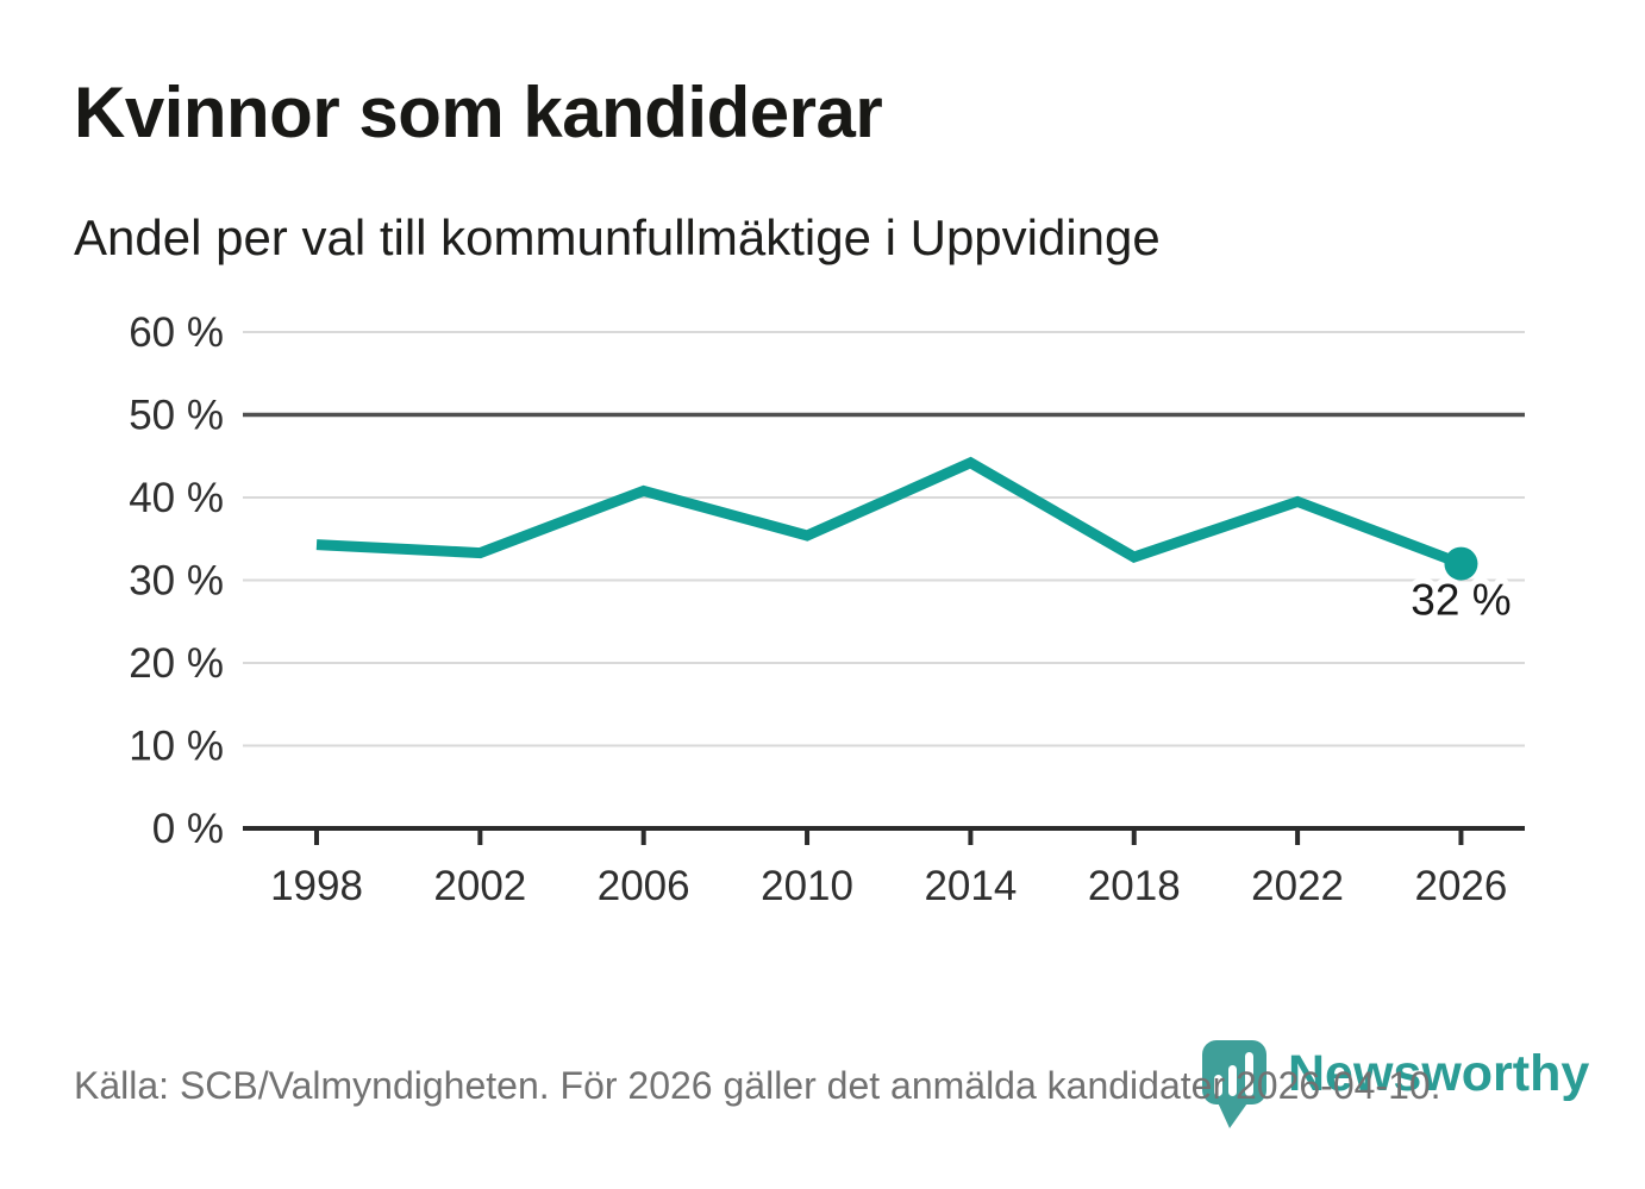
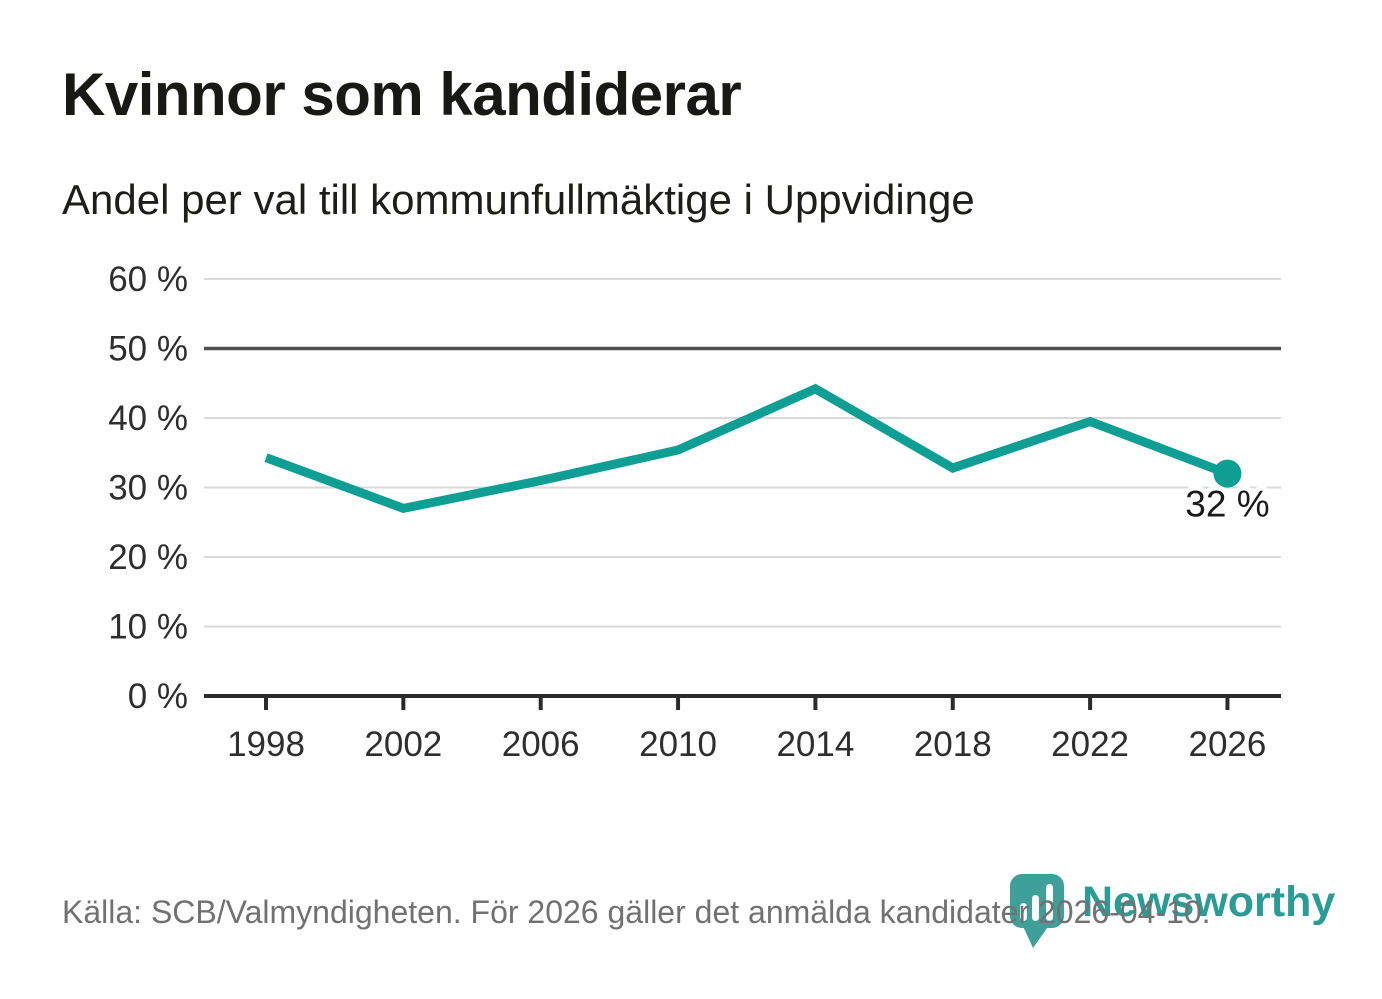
2002: 33% -> 27%
2006: 41% -> 31%
